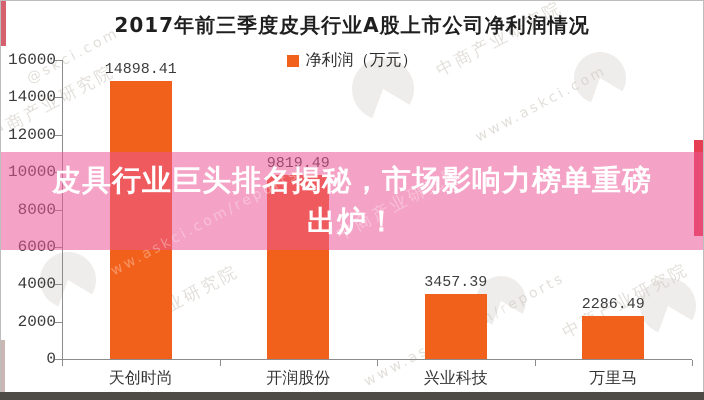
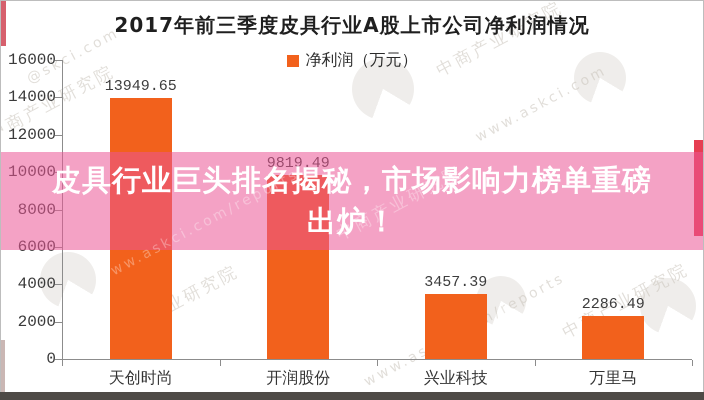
天创时尚: 14898.41 -> 13949.65
